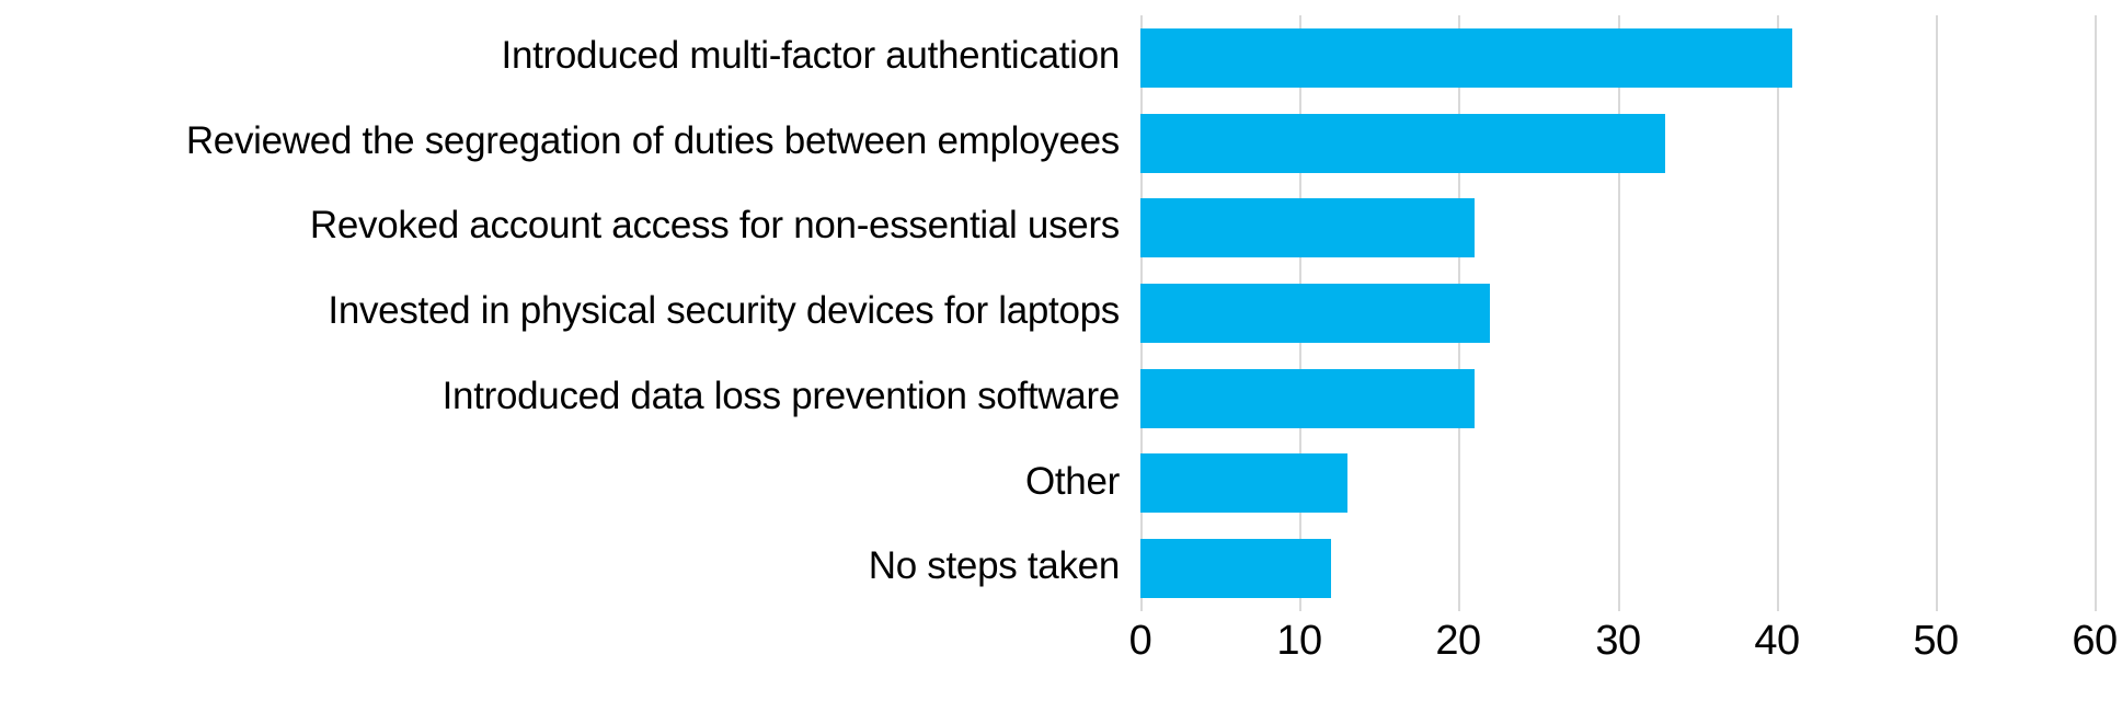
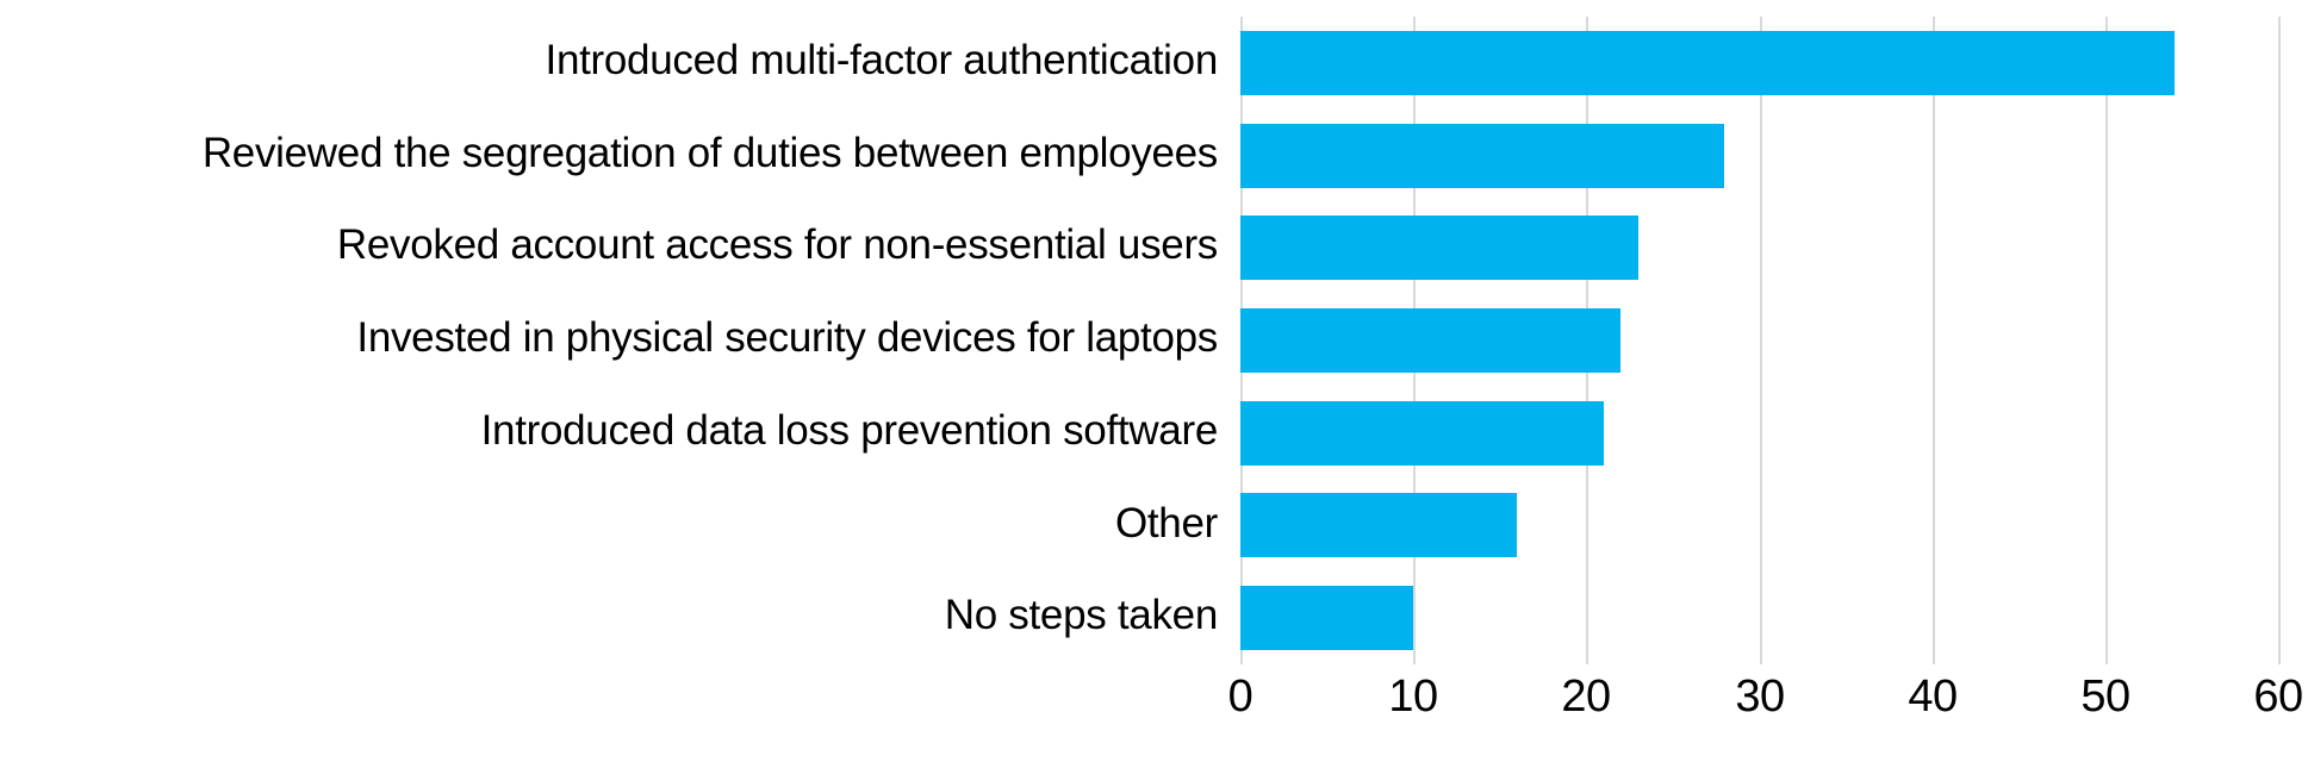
Introduced multi-factor authentication: 41 -> 54
Reviewed the segregation of duties between employees: 33 -> 28
Revoked account access for non-essential users: 21 -> 23
Other: 13 -> 16
No steps taken: 12 -> 10
